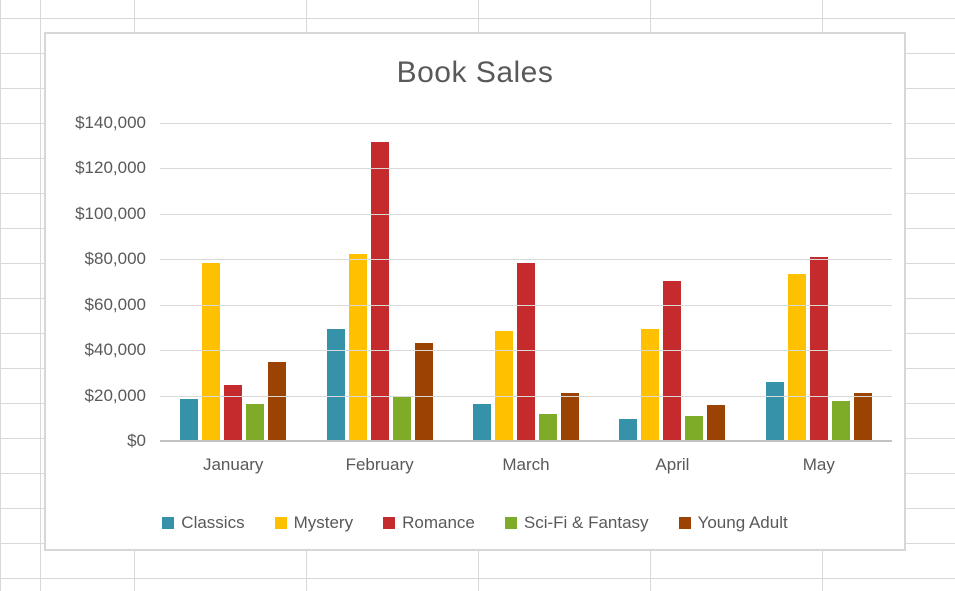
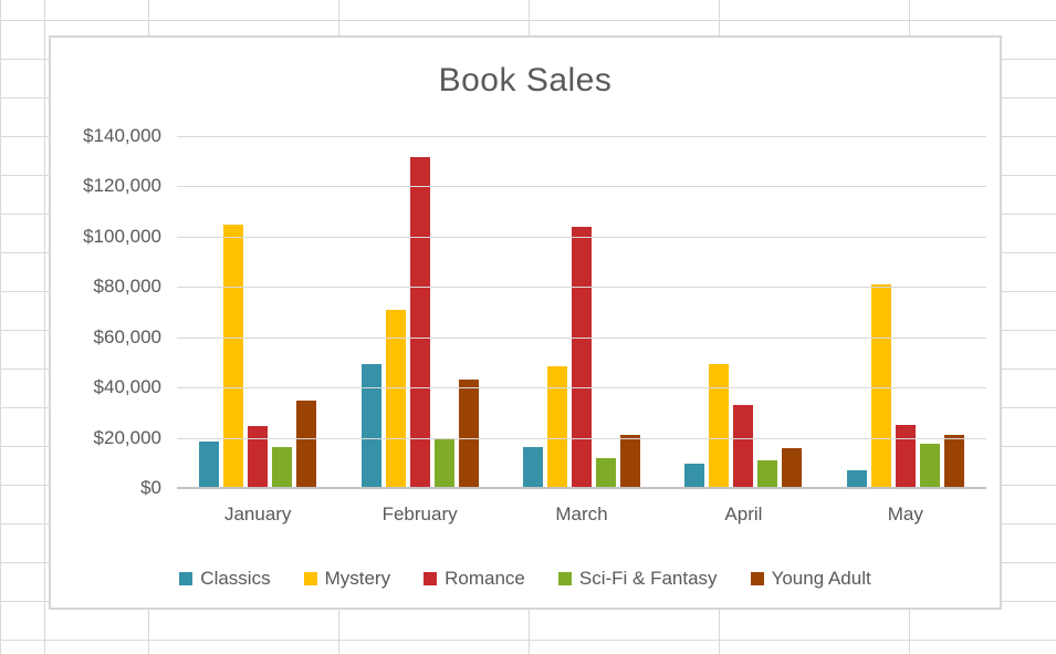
Mystery/January: $78000 -> $105000
Mystery/February: $82000 -> $71000
Romance/March: $78000 -> $104000
Romance/April: $70000 -> $33000
Classics/May: $26000 -> $7000
Mystery/May: $74000 -> $81000
Romance/May: $81000 -> $25000
